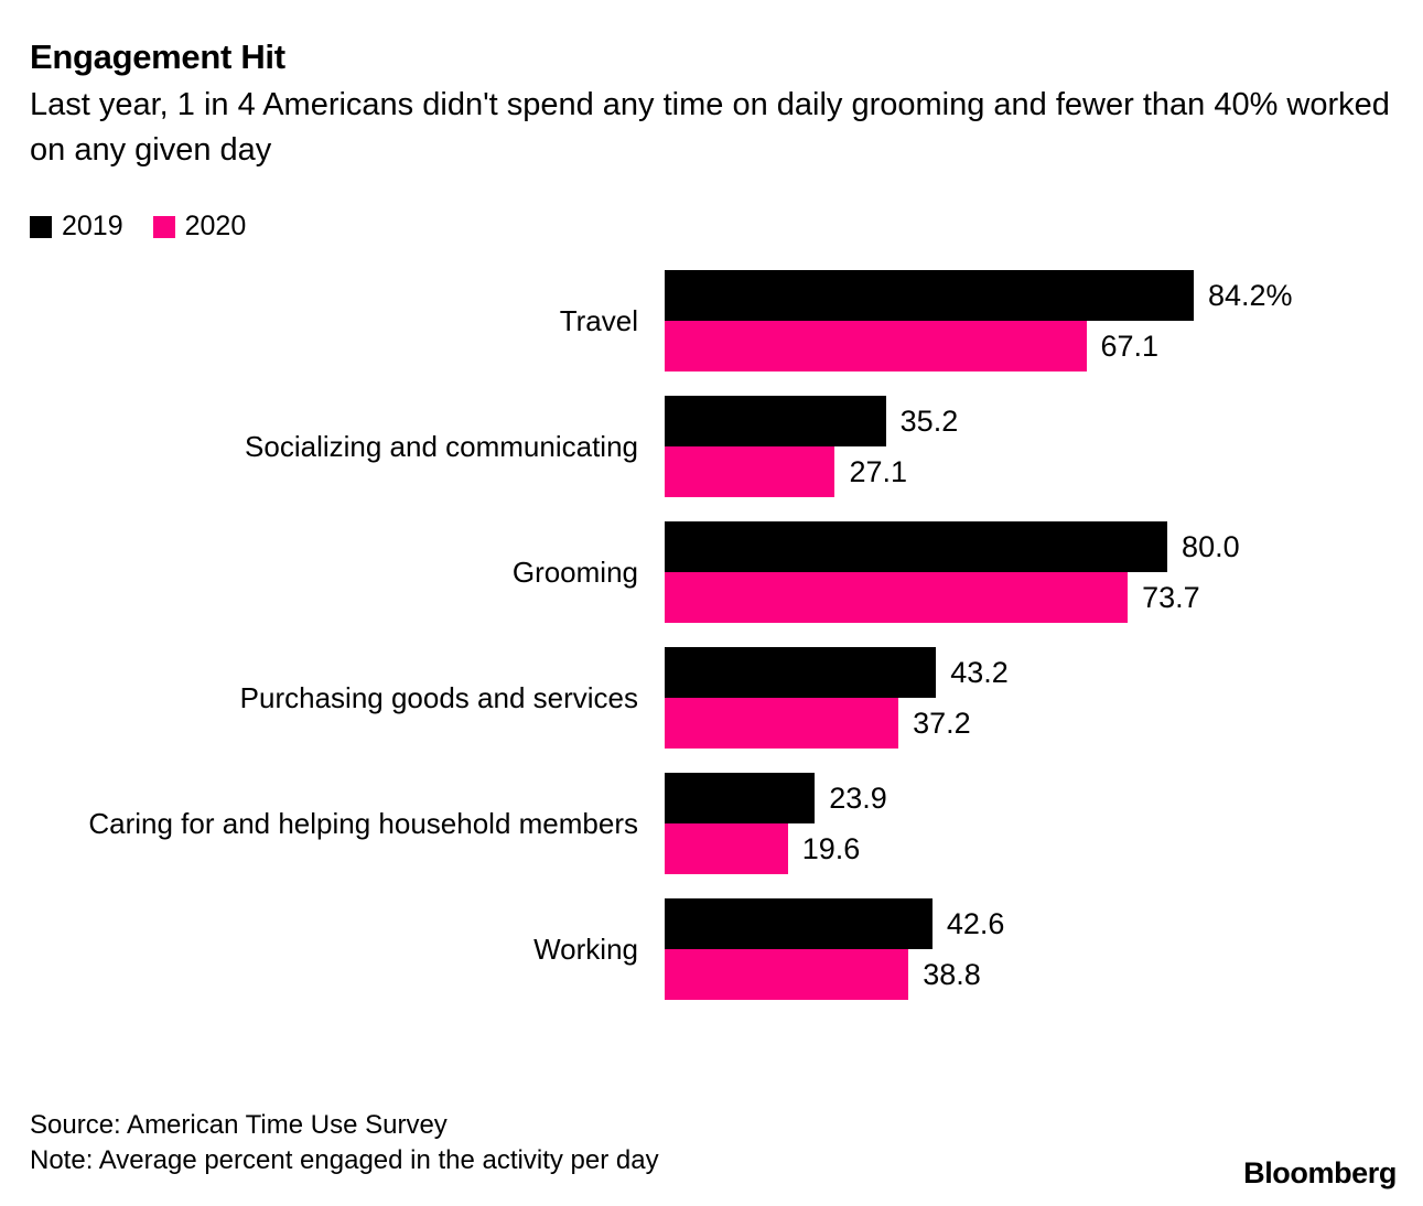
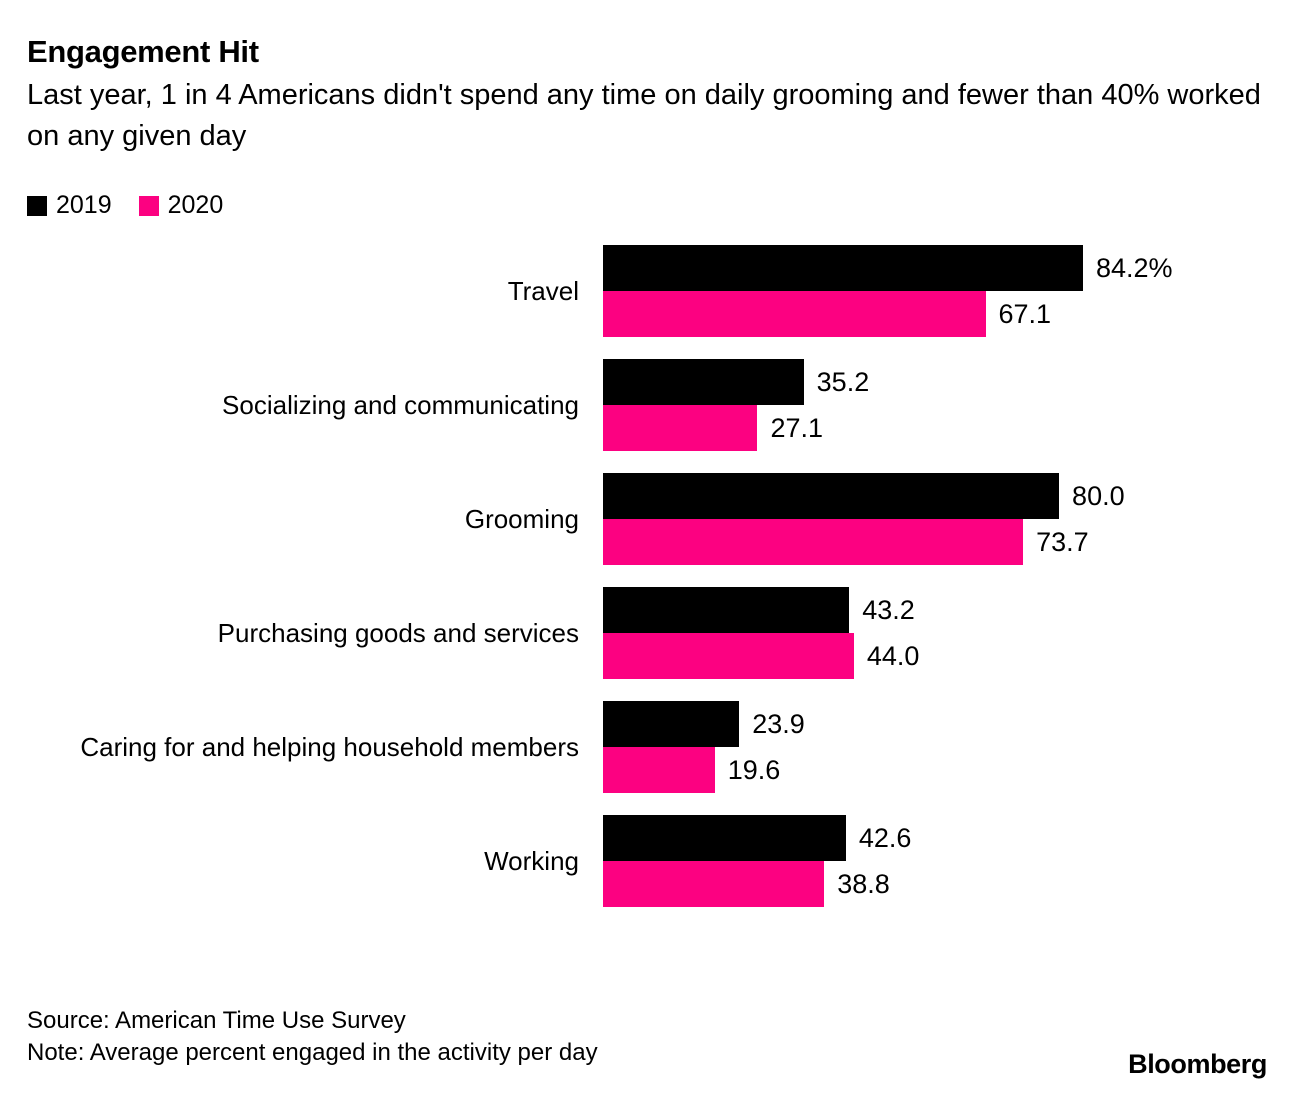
2020/Purchasing goods and services: 37.2 -> 44.0
